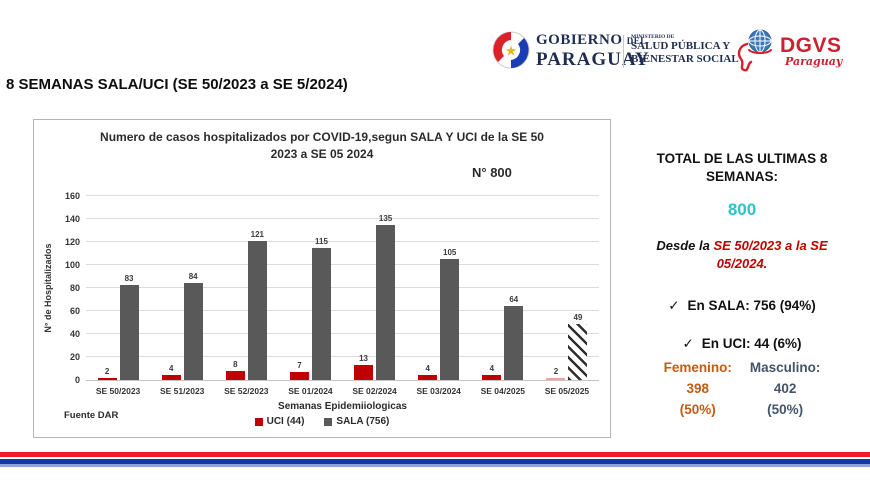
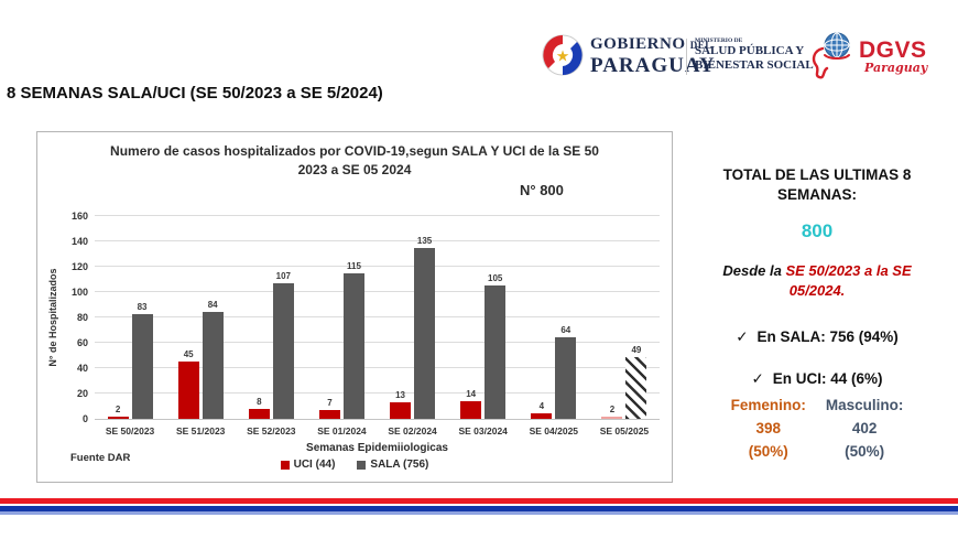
UCI (44)/SE 51/2023: 4 -> 45
SALA (756)/SE 52/2023: 121 -> 107
UCI (44)/SE 03/2024: 4 -> 14
